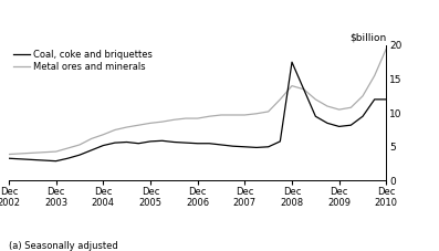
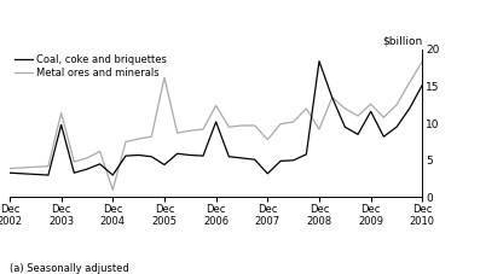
Coal, coke and briquettes/Dec 2003: 2.9 -> 9.8
Metal ores and minerals/Dec 2003: 4.3 -> 11.4
Coal, coke and briquettes/Dec 2004: 5.2 -> 3.0
Metal ores and minerals/Dec 2004: 6.8 -> 1.0
Coal, coke and briquettes/Dec 2005: 5.8 -> 4.4
Metal ores and minerals/Dec 2005: 8.5 -> 16.2
Coal, coke and briquettes/Dec 2006: 5.5 -> 10.2
Metal ores and minerals/Dec 2006: 9.2 -> 12.4
Coal, coke and briquettes/Dec 2007: 5.0 -> 3.2
Metal ores and minerals/Dec 2007: 9.7 -> 7.8
Coal, coke and briquettes/Dec 2008: 17.5 -> 18.4
Metal ores and minerals/Dec 2008: 14.0 -> 9.2
Coal, coke and briquettes/Dec 2009: 8.0 -> 11.6
Metal ores and minerals/Dec 2009: 10.5 -> 12.6
Coal, coke and briquettes/Dec 2010: 12.0 -> 15.2
Metal ores and minerals/Dec 2010: 19.5 -> 18.4
